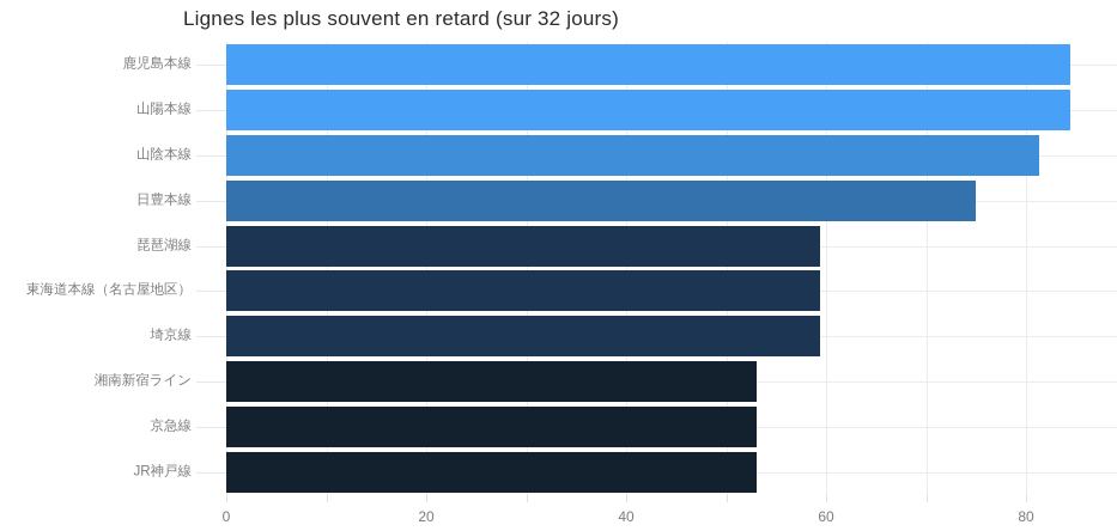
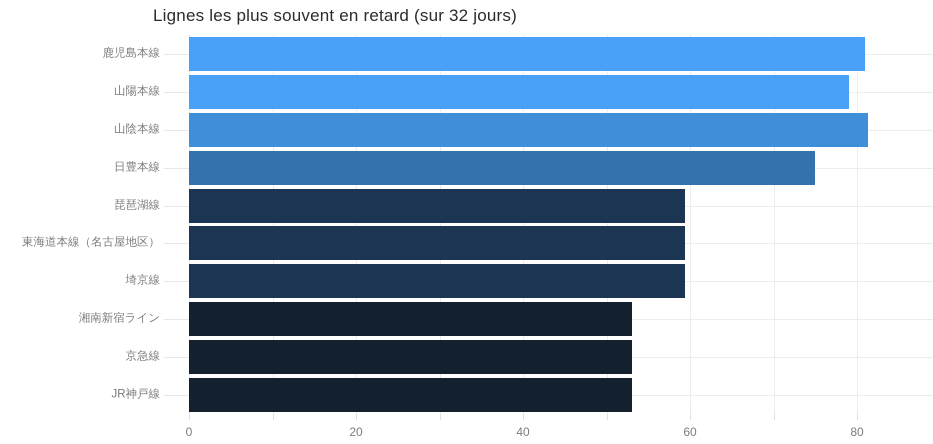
鹿児島本線: 84 -> 81
山陽本線: 84 -> 79
